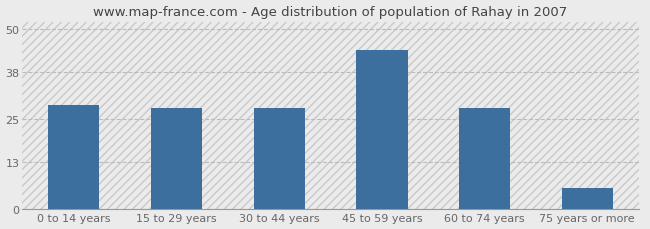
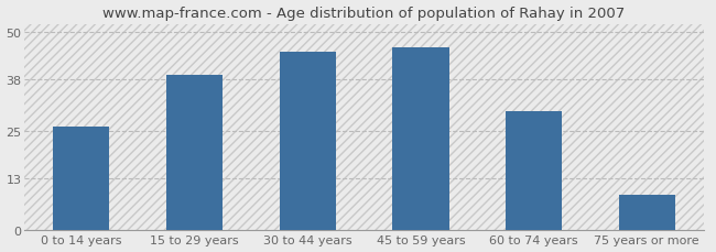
0 to 14 years: 29 -> 26
15 to 29 years: 28 -> 39
30 to 44 years: 28 -> 45
45 to 59 years: 44 -> 46
60 to 74 years: 28 -> 30
75 years or more: 6 -> 9
